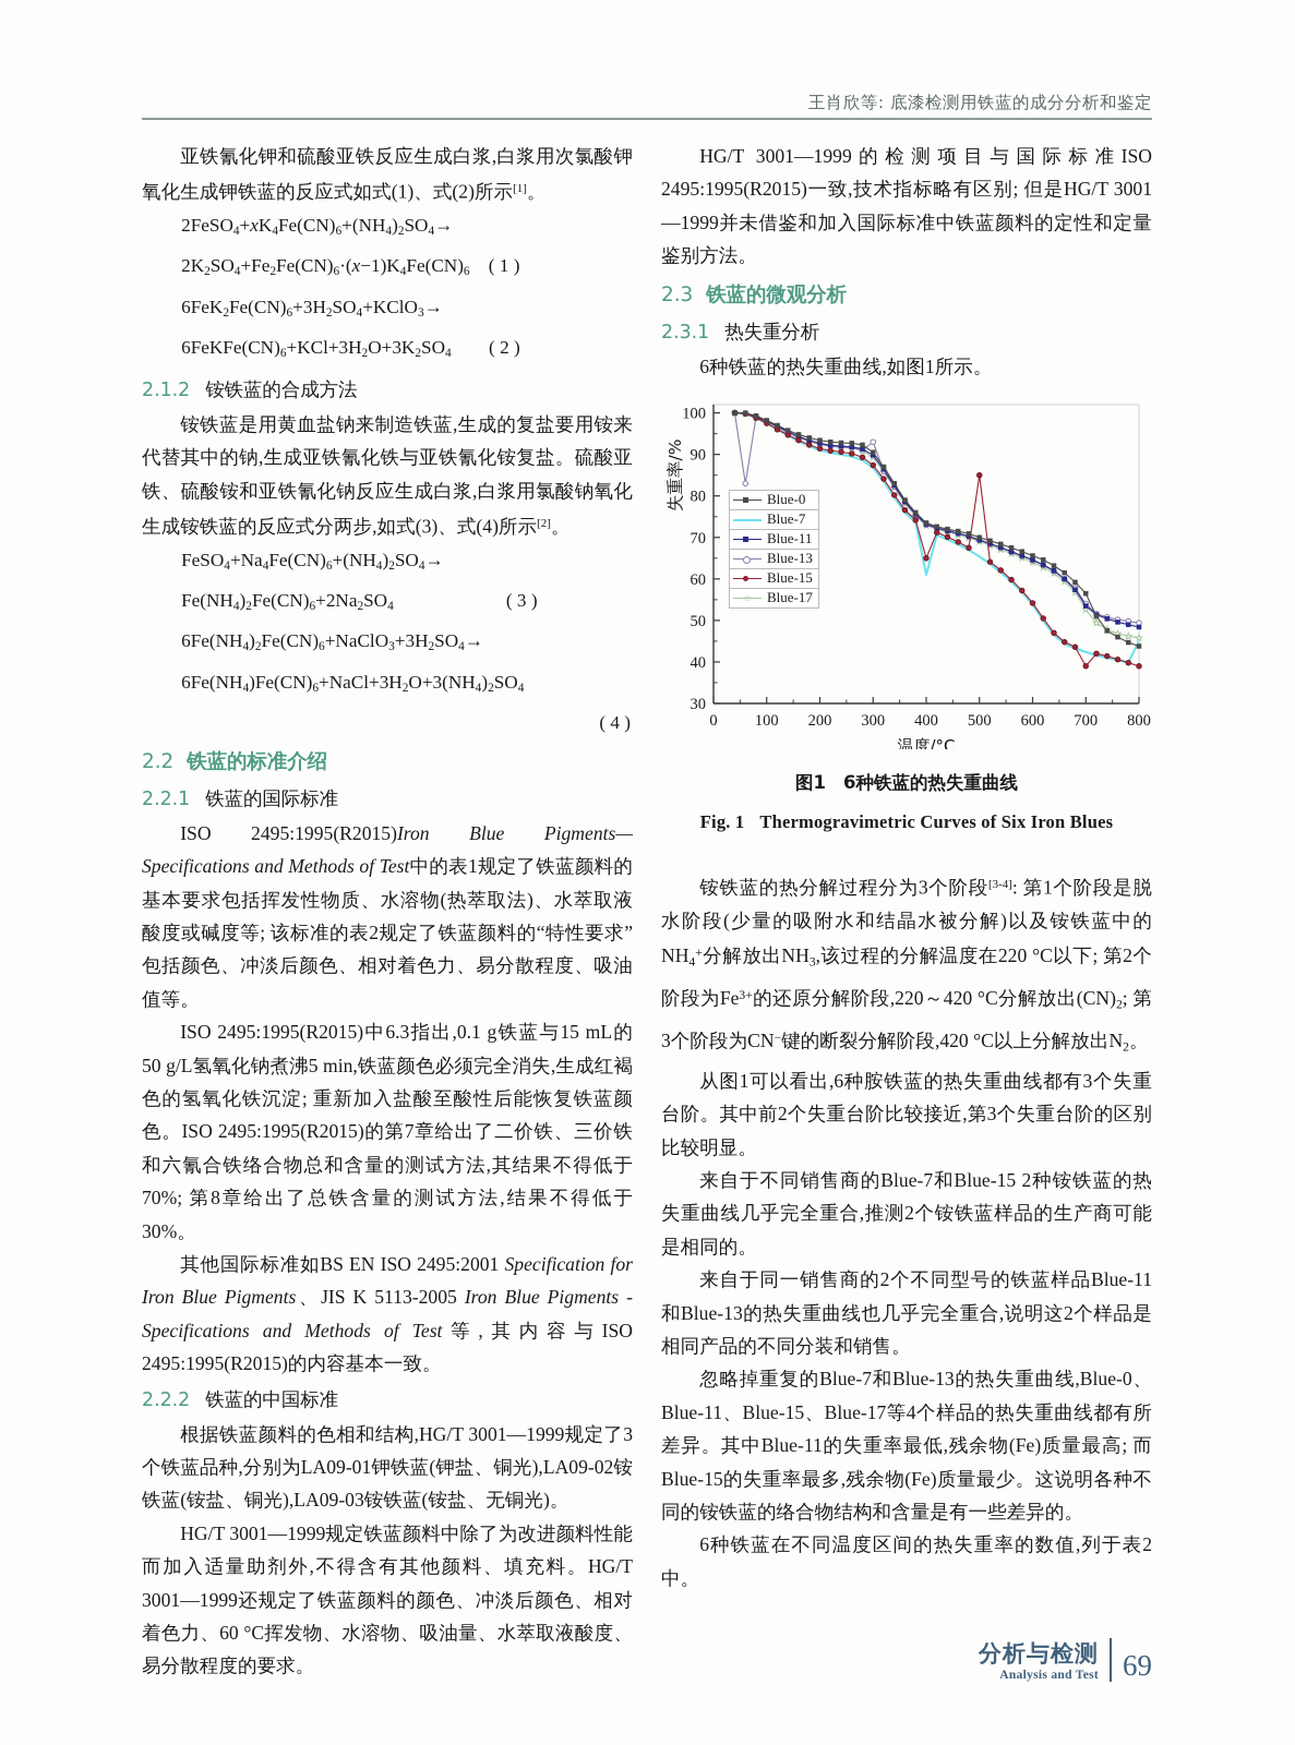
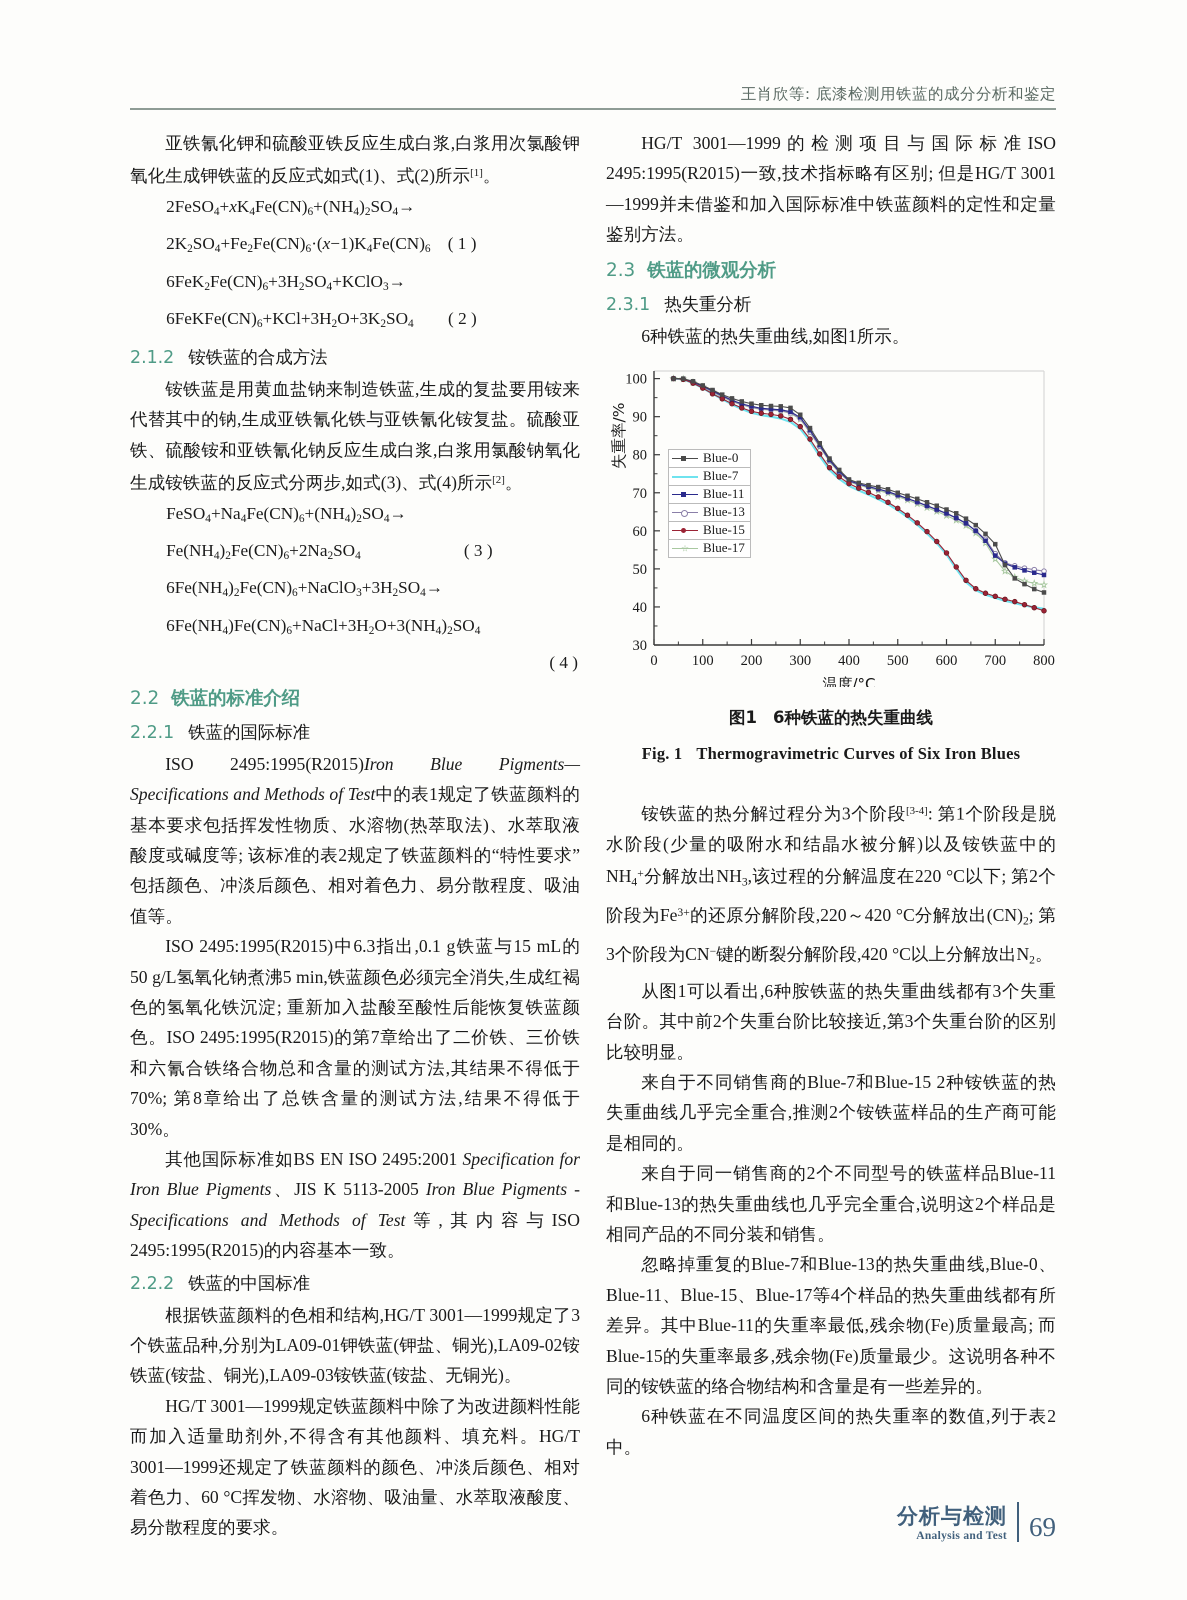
Blue-13/60: 83 -> 100
Blue-13/300: 93 -> 90
Blue-7/400: 61 -> 72
Blue-15/400: 65 -> 72
Blue-15/500: 85 -> 66
Blue-15/700: 39 -> 43
Blue-7/800: 45 -> 40
